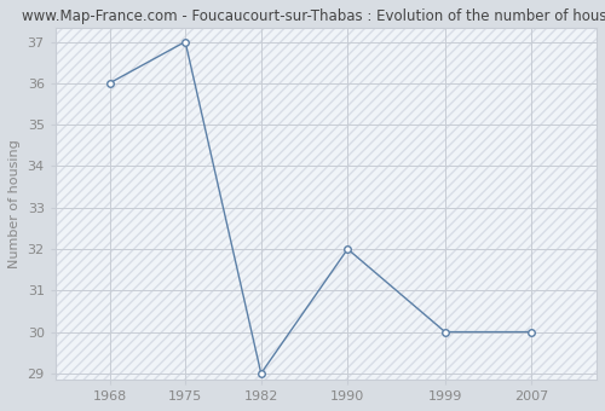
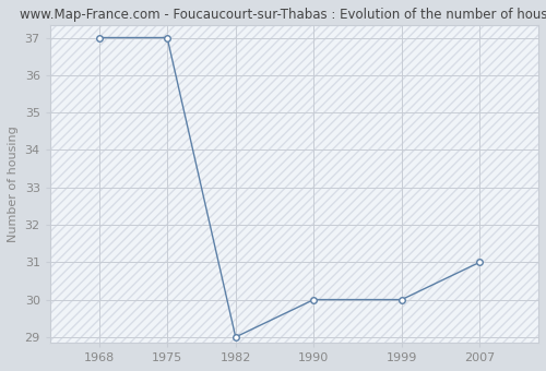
1968: 36 -> 37
1990: 32 -> 30
2007: 30 -> 31
